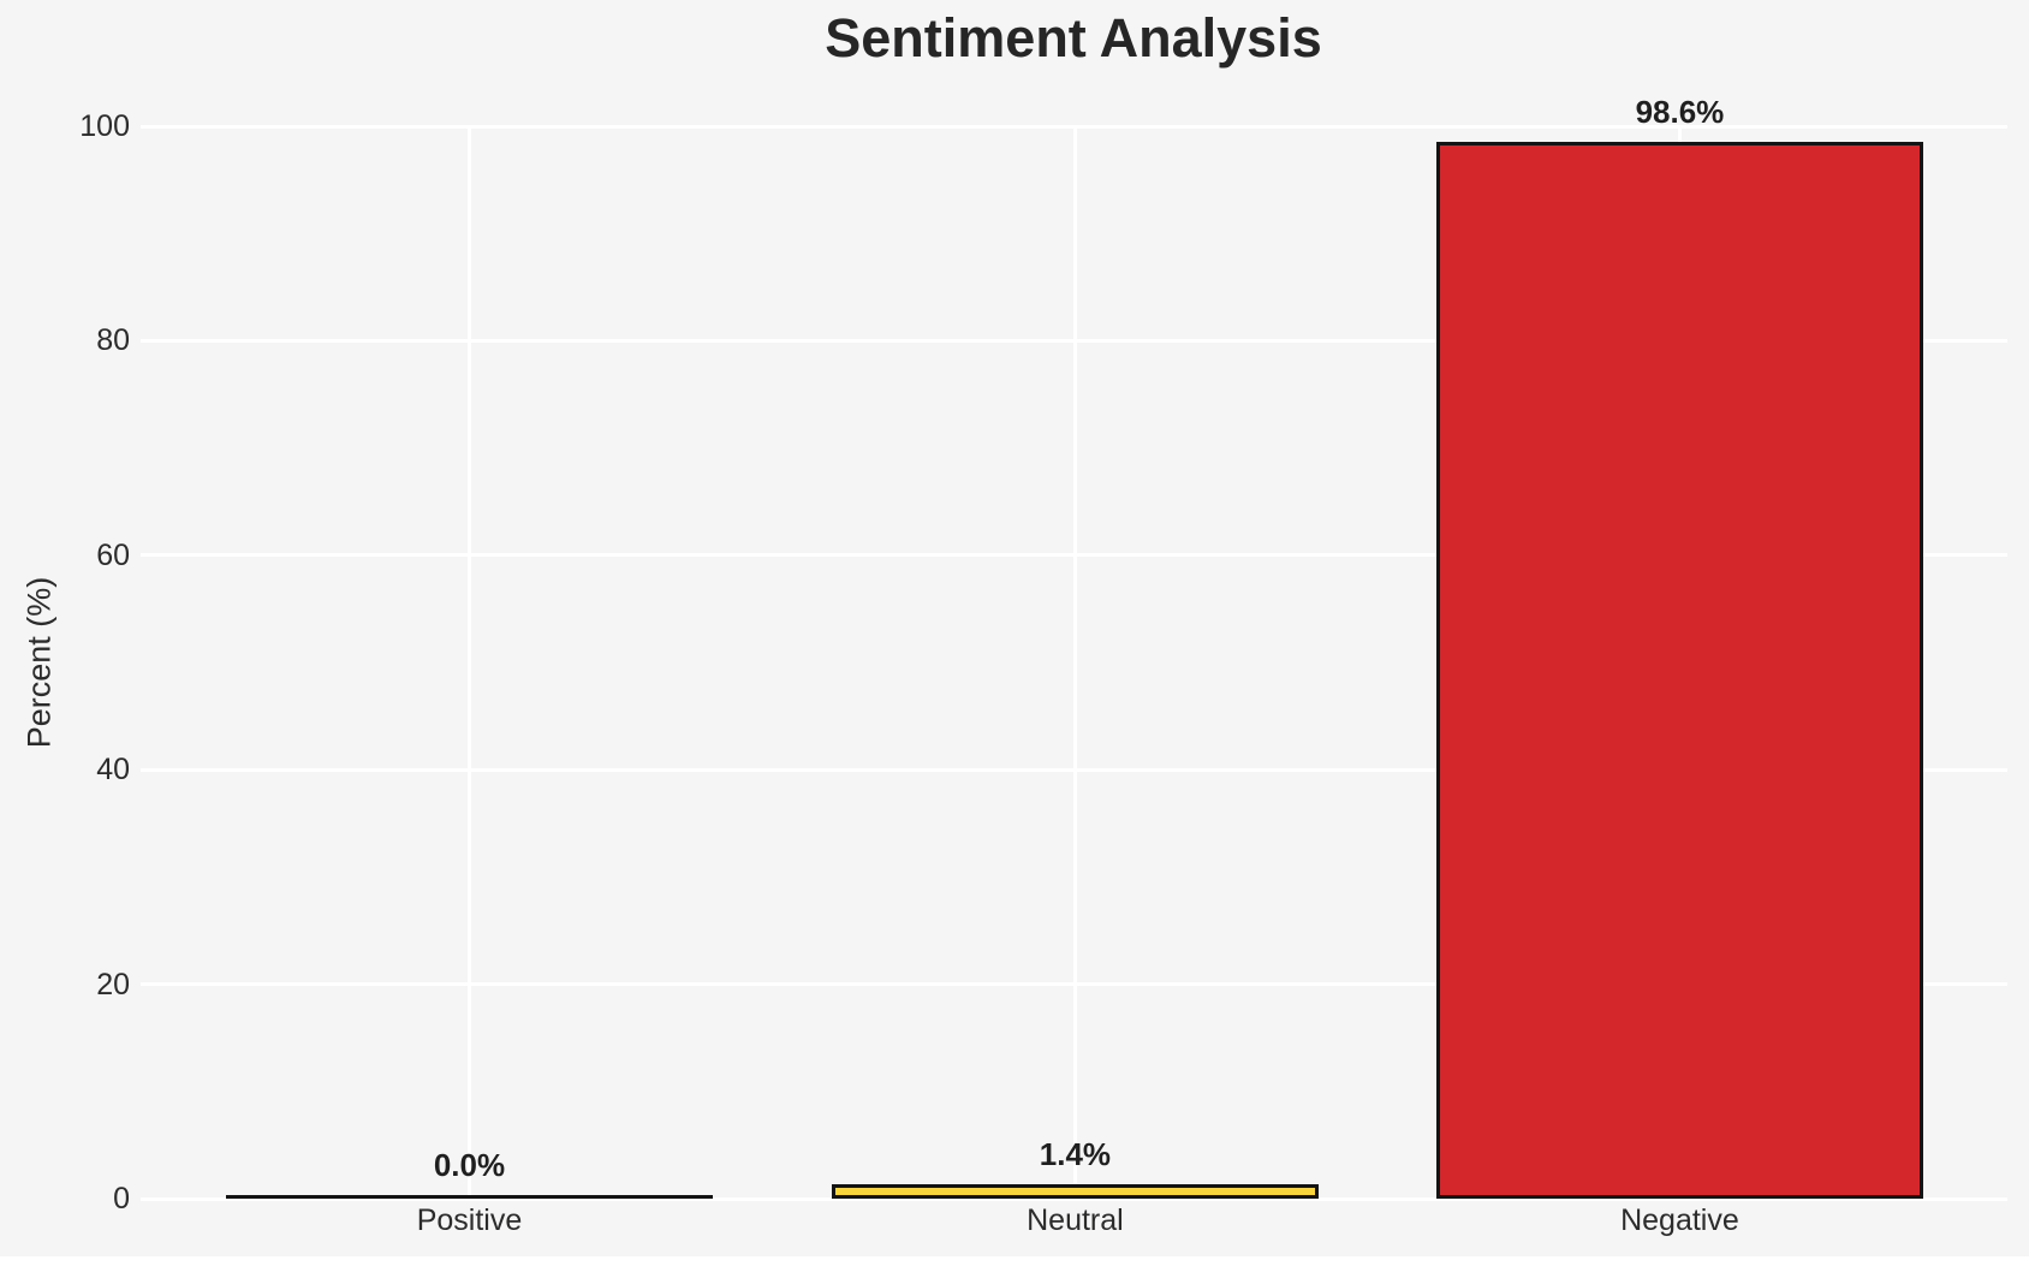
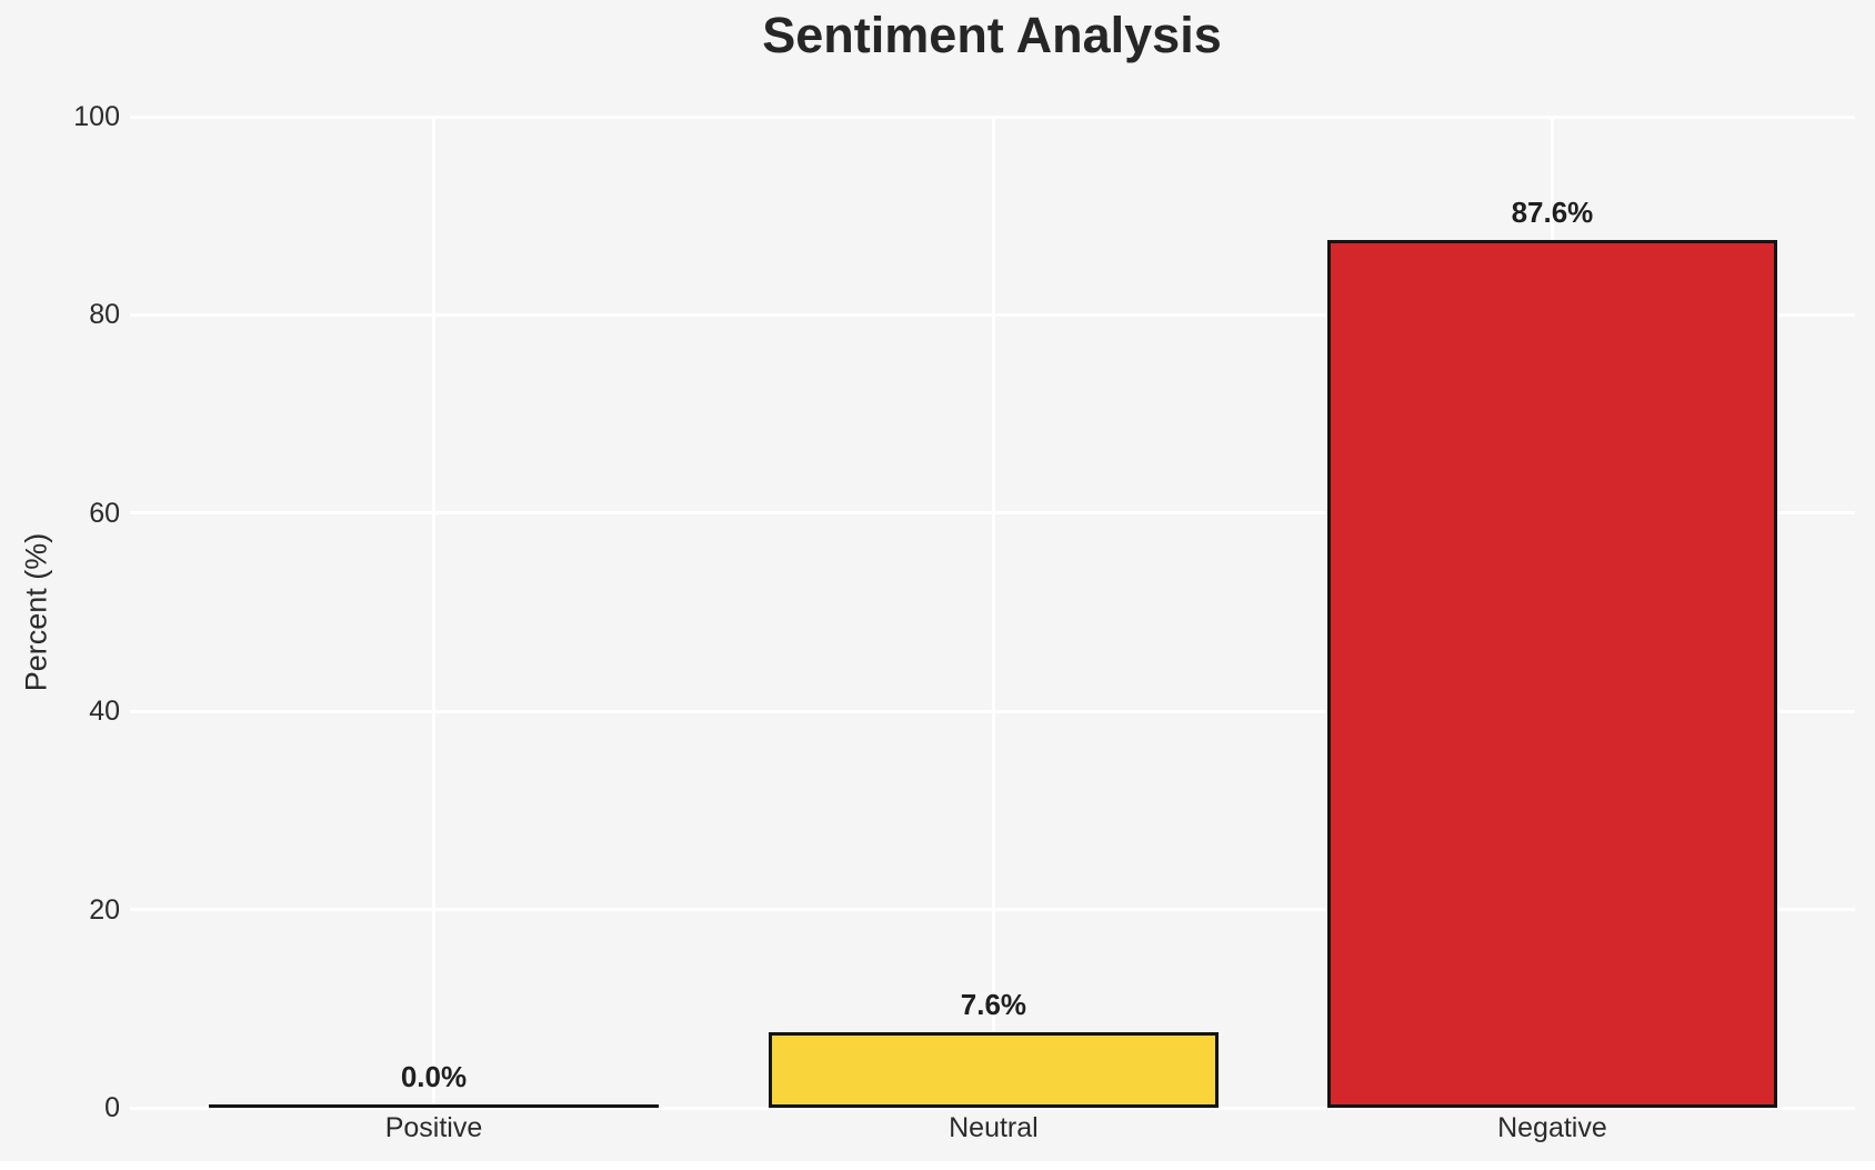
Neutral: 1.4% -> 7.6%
Negative: 98.6% -> 87.6%
